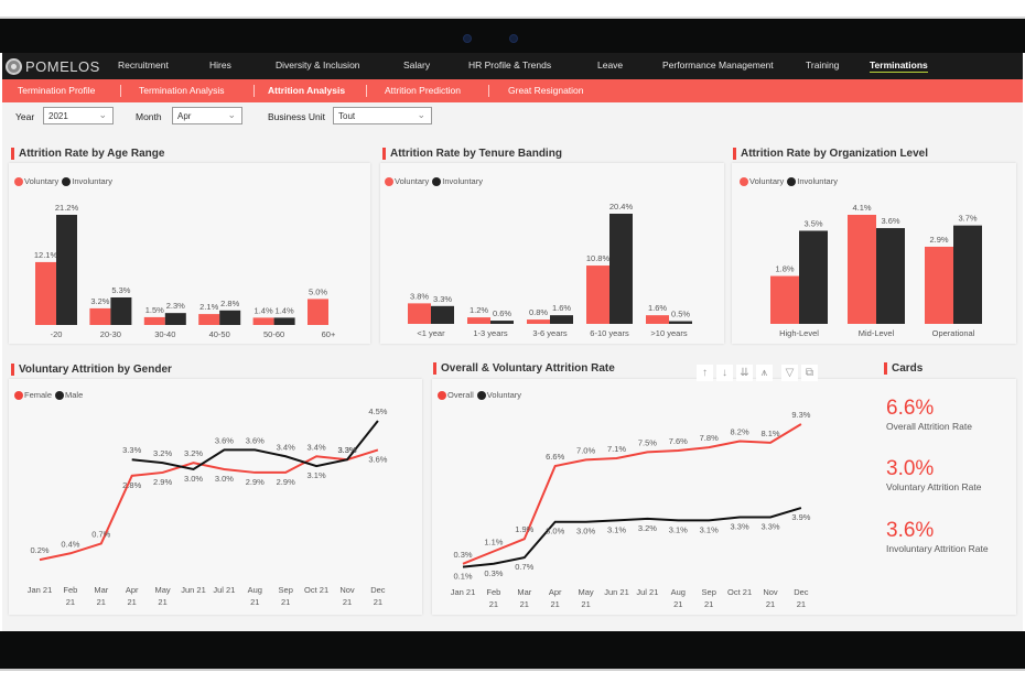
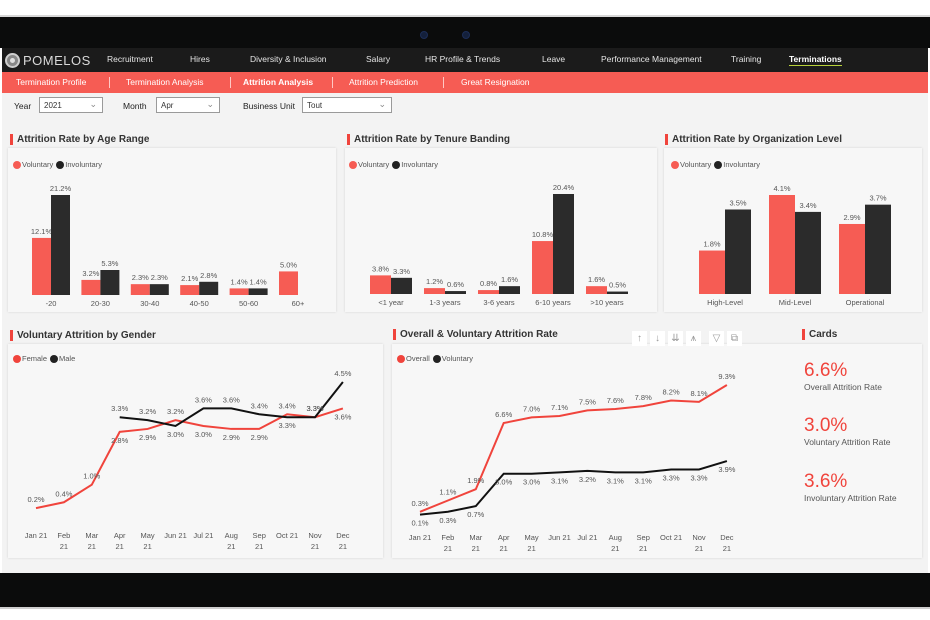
Attrition Rate by Age Range/Voluntary/30-40: 1.5% -> 2.3%
Attrition Rate by Organization Level/Involuntary/Mid-Level: 3.6% -> 3.4%
Voluntary Attrition by Gender/Female/Mar 21: 0.7% -> 1.0%
Voluntary Attrition by Gender/Male/Oct 21: 3.1% -> 3.3%
